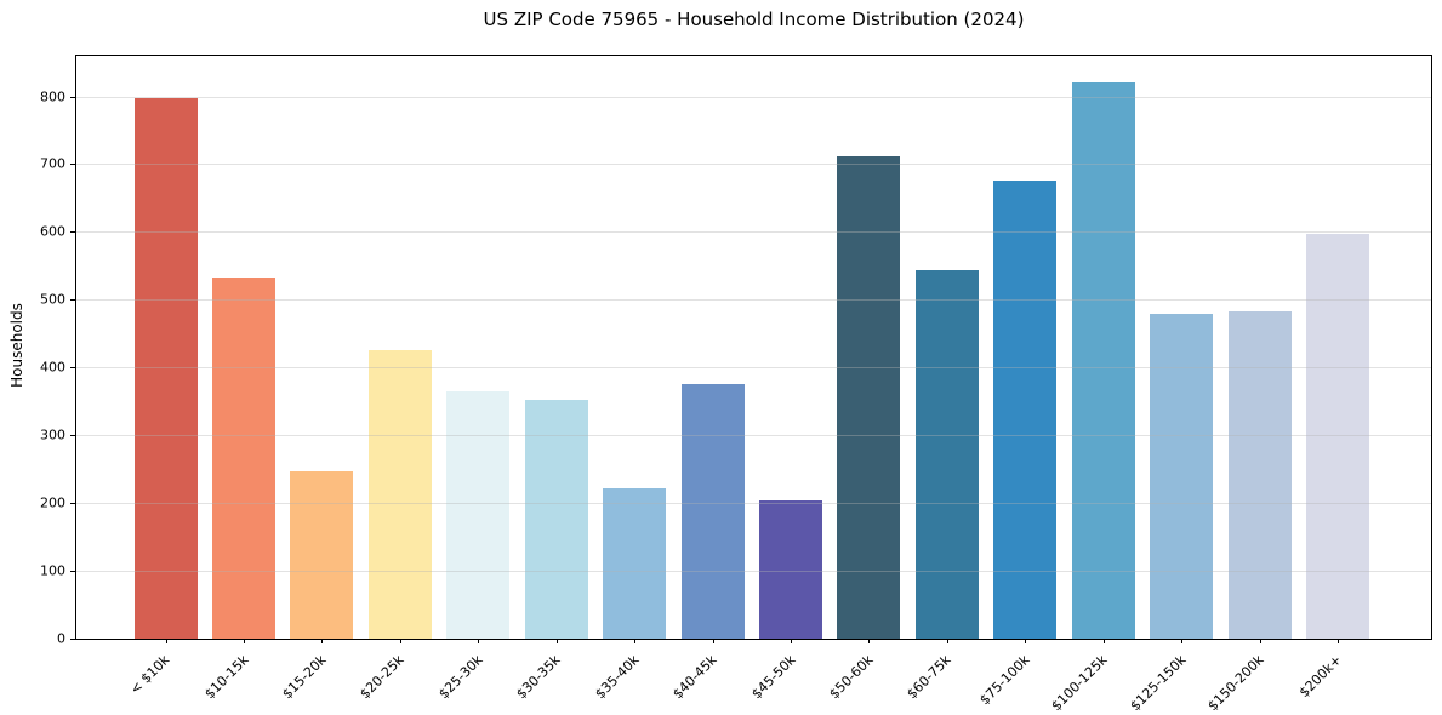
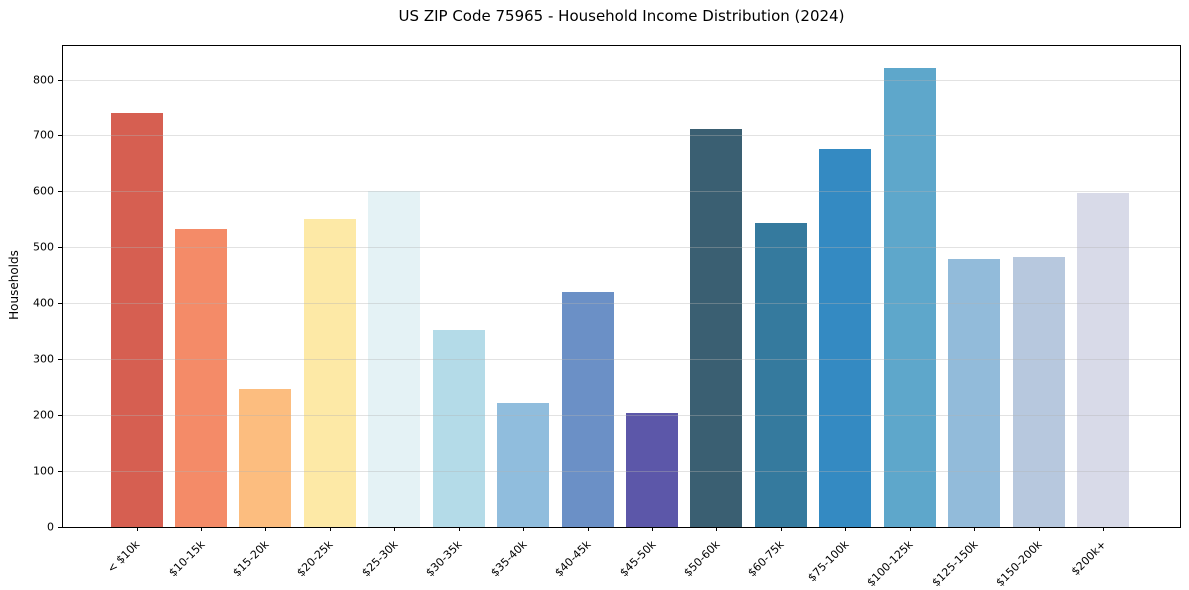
< $10k: 800 -> 740
$20-25k: 430 -> 550
$25-30k: 360 -> 600
$40-45k: 380 -> 420
